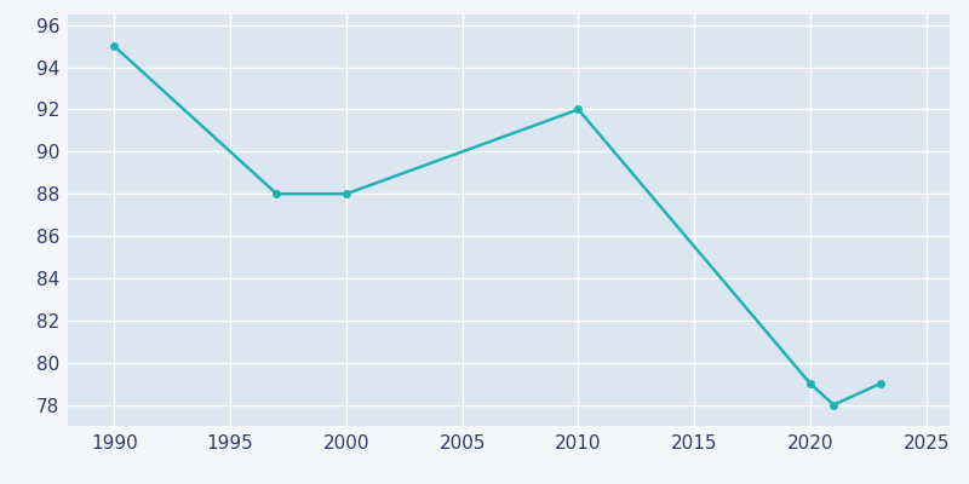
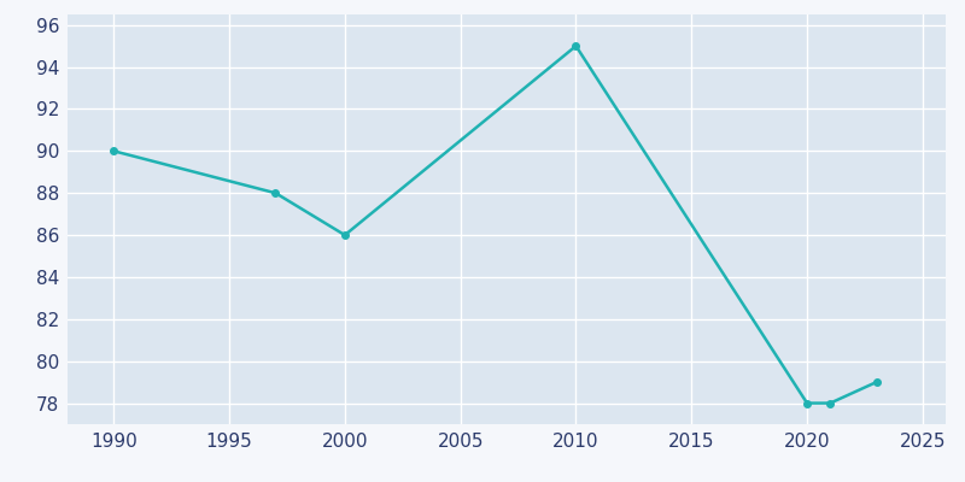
1990: 95 -> 90
2000: 88 -> 86
2010: 92 -> 95
2020: 79 -> 78
